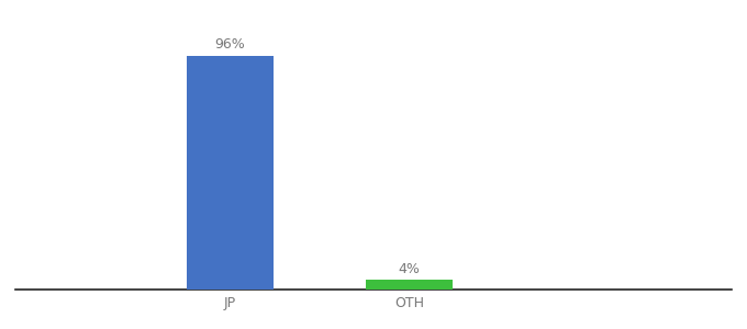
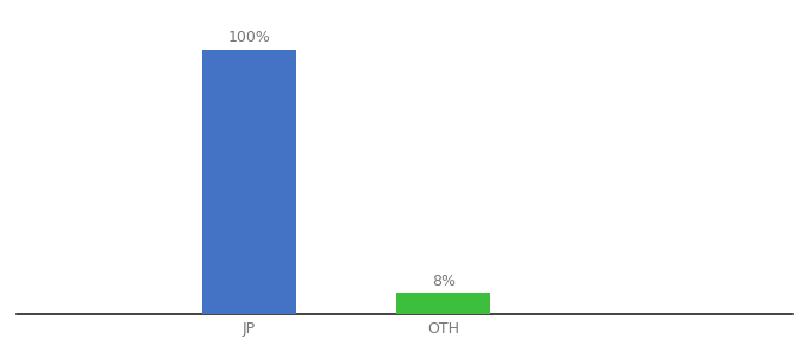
JP: 96% -> 100%
OTH: 4% -> 8%
